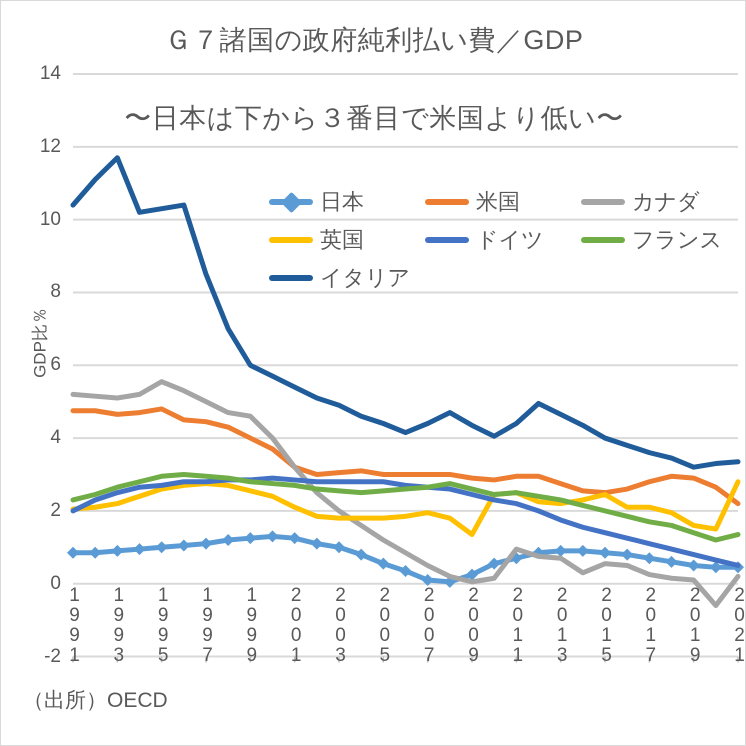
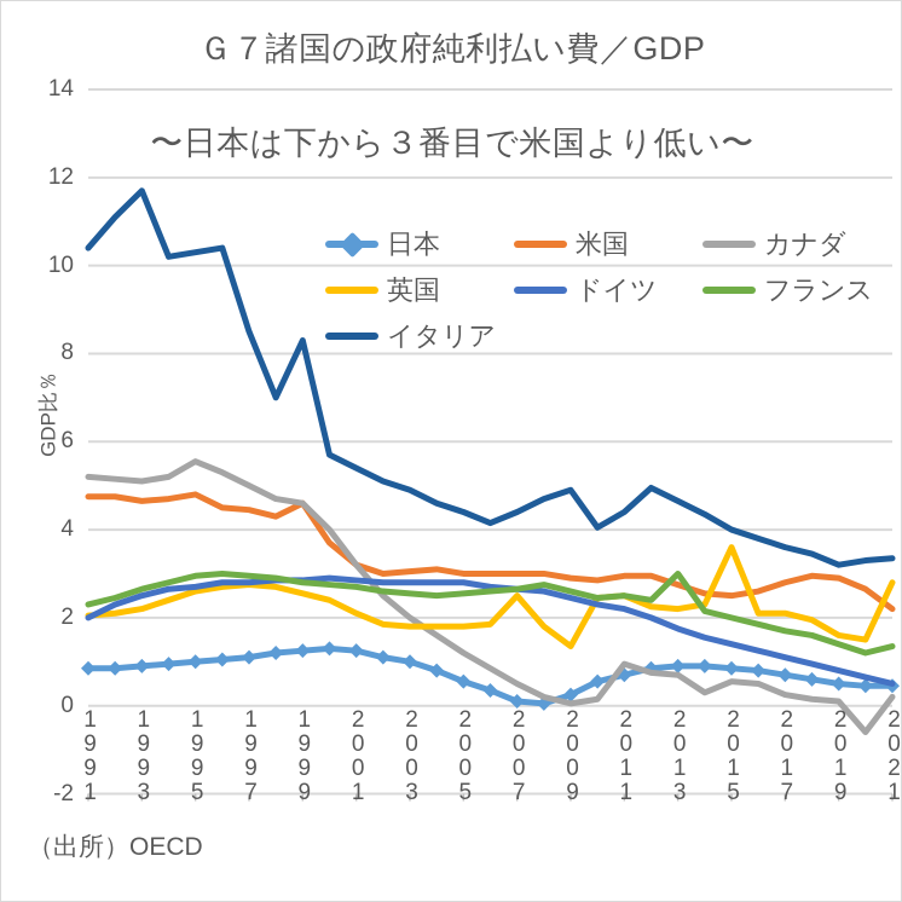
米国/1999: 4.0 -> 4.6
イタリア/1999: 6.0 -> 8.3
英国/2007: 1.9 -> 2.5
イタリア/2009: 4.3 -> 4.9
フランス/2013: 2.3 -> 3.0
英国/2015: 2.5 -> 3.6
